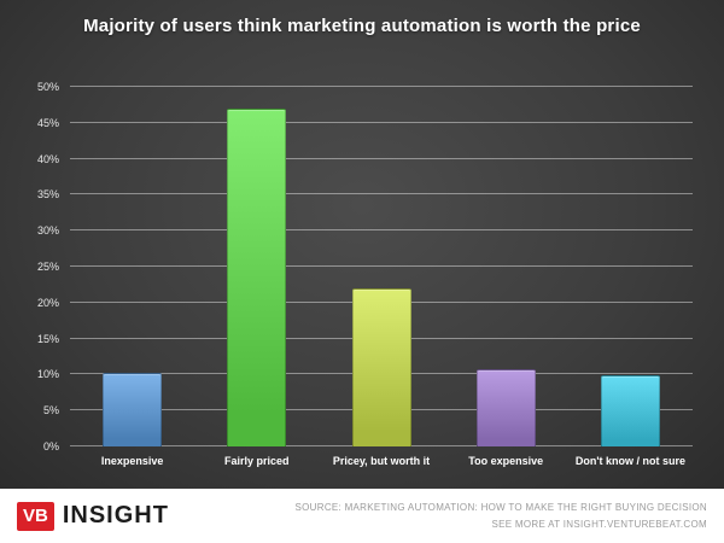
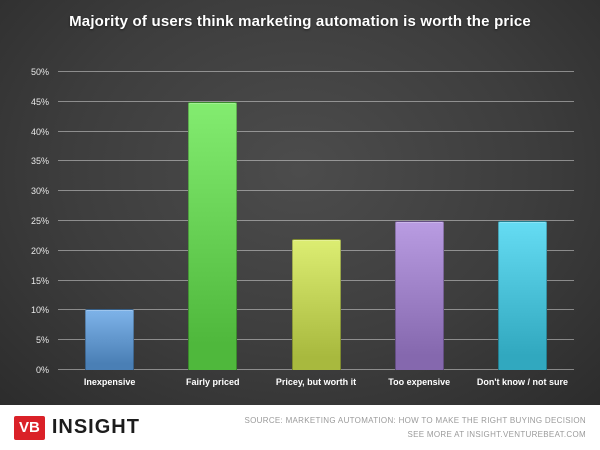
Fairly priced: 47% -> 45%
Too expensive: 11% -> 25%
Don't know / not sure: 10% -> 25%
